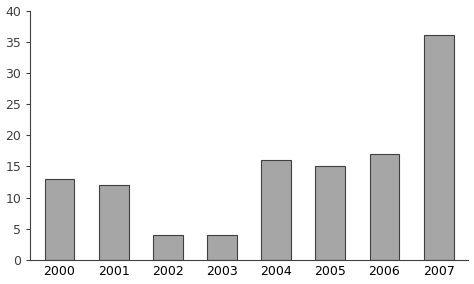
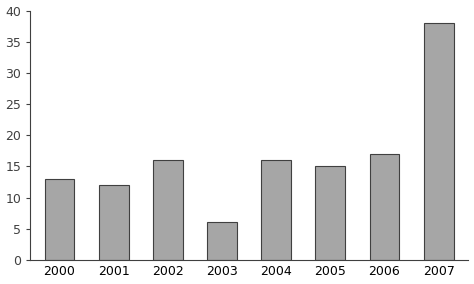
2002: 4 -> 16
2003: 4 -> 6
2007: 36 -> 38
